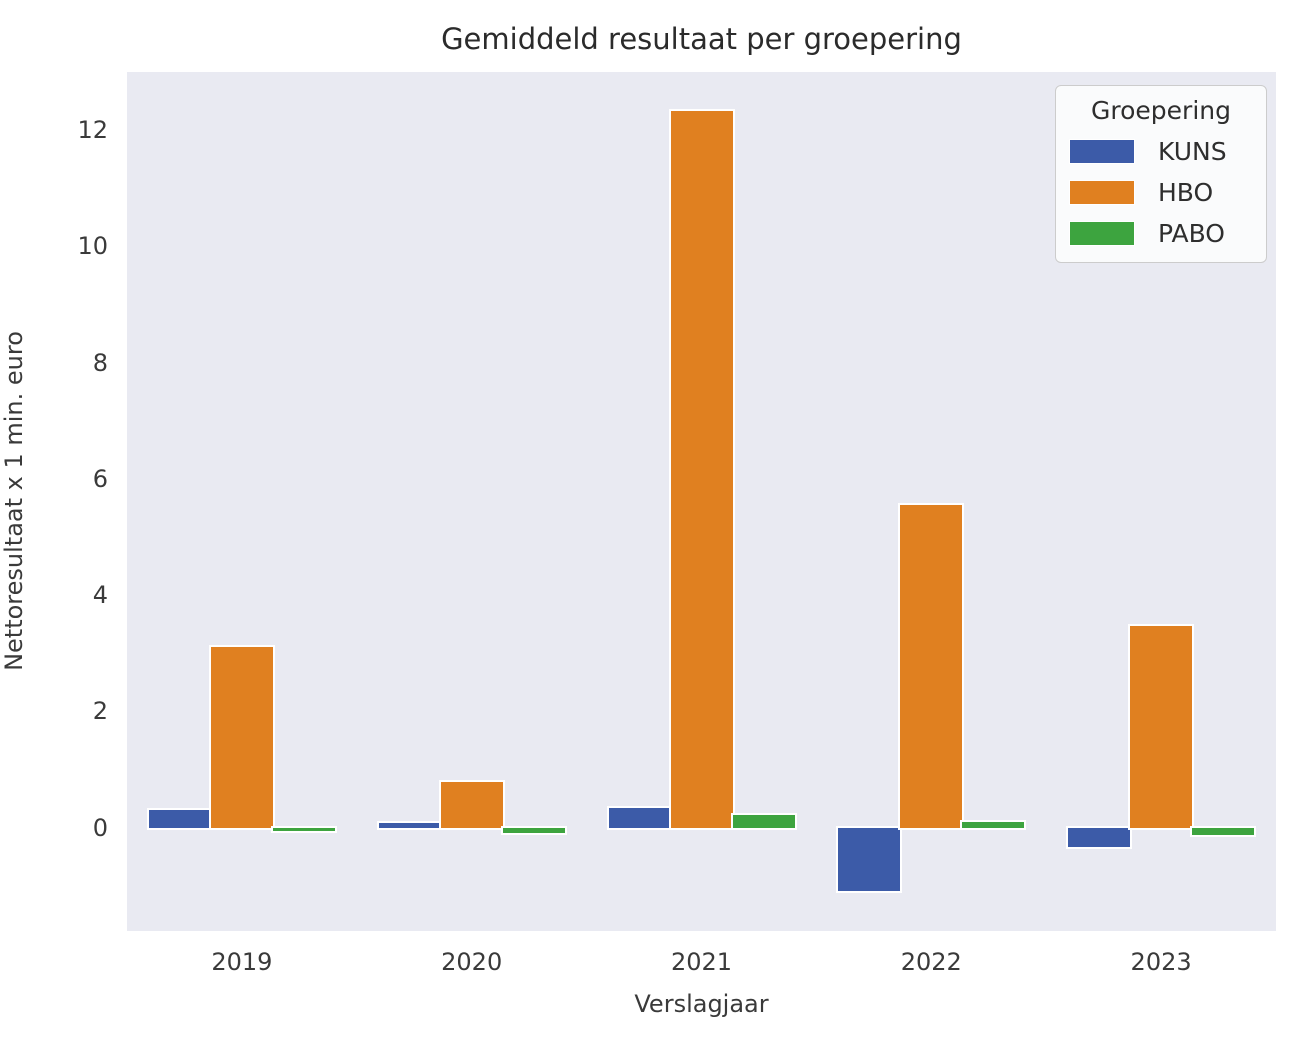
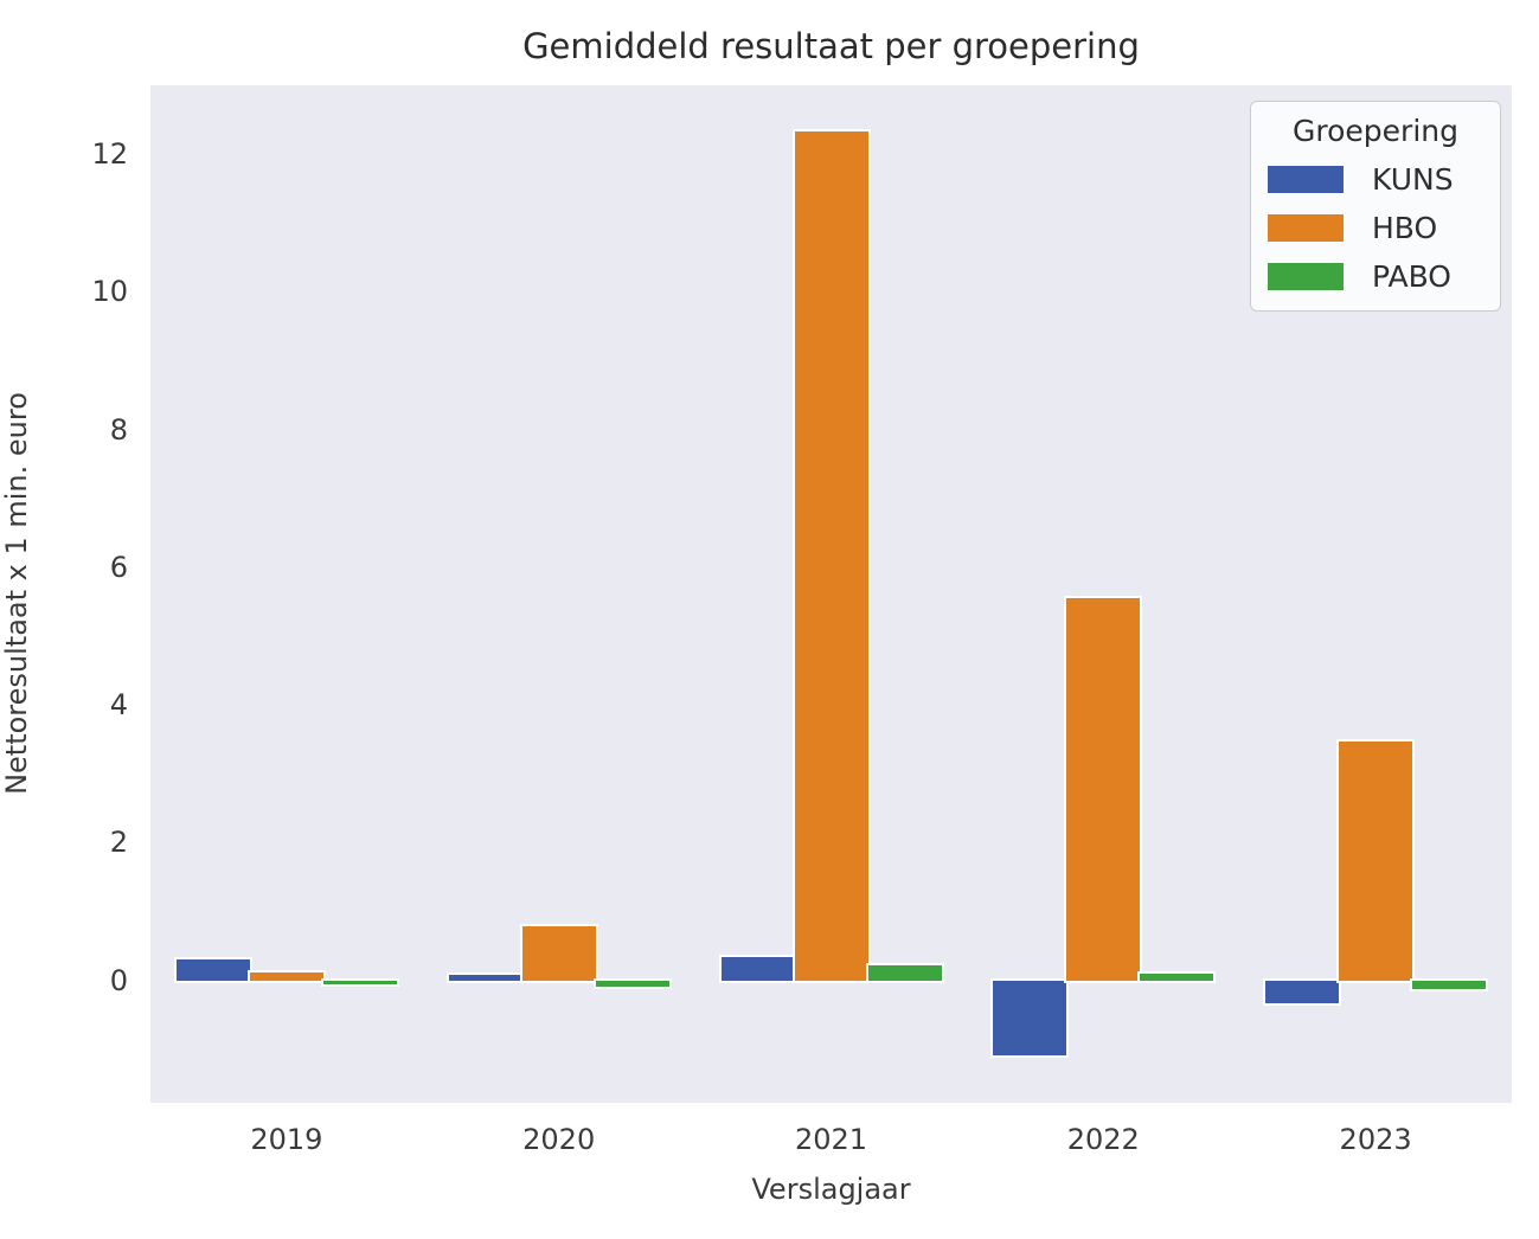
HBO/2019: 3.1 -> 0.1
